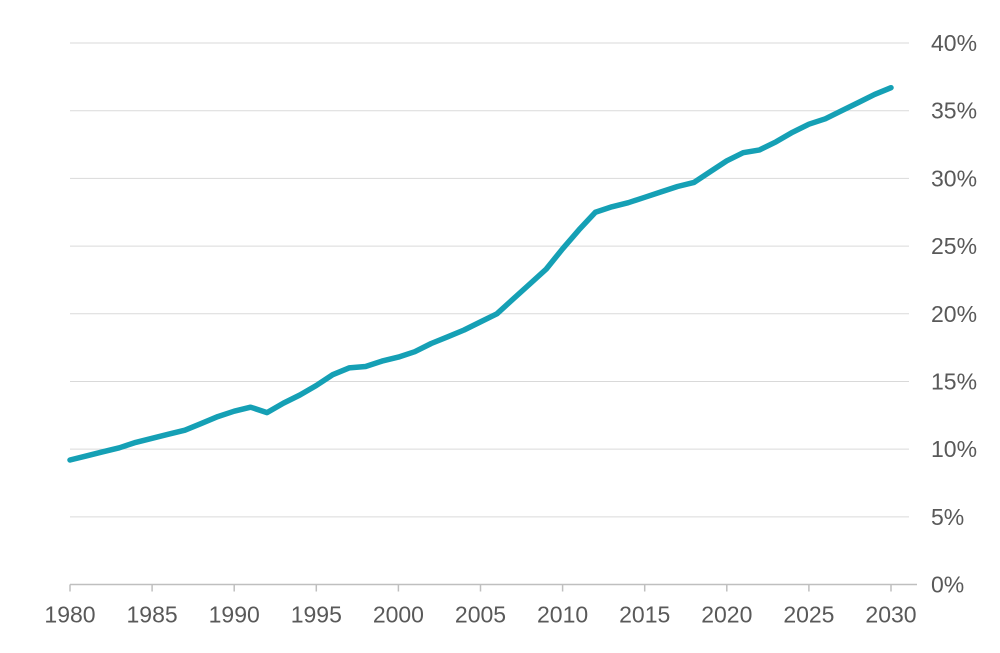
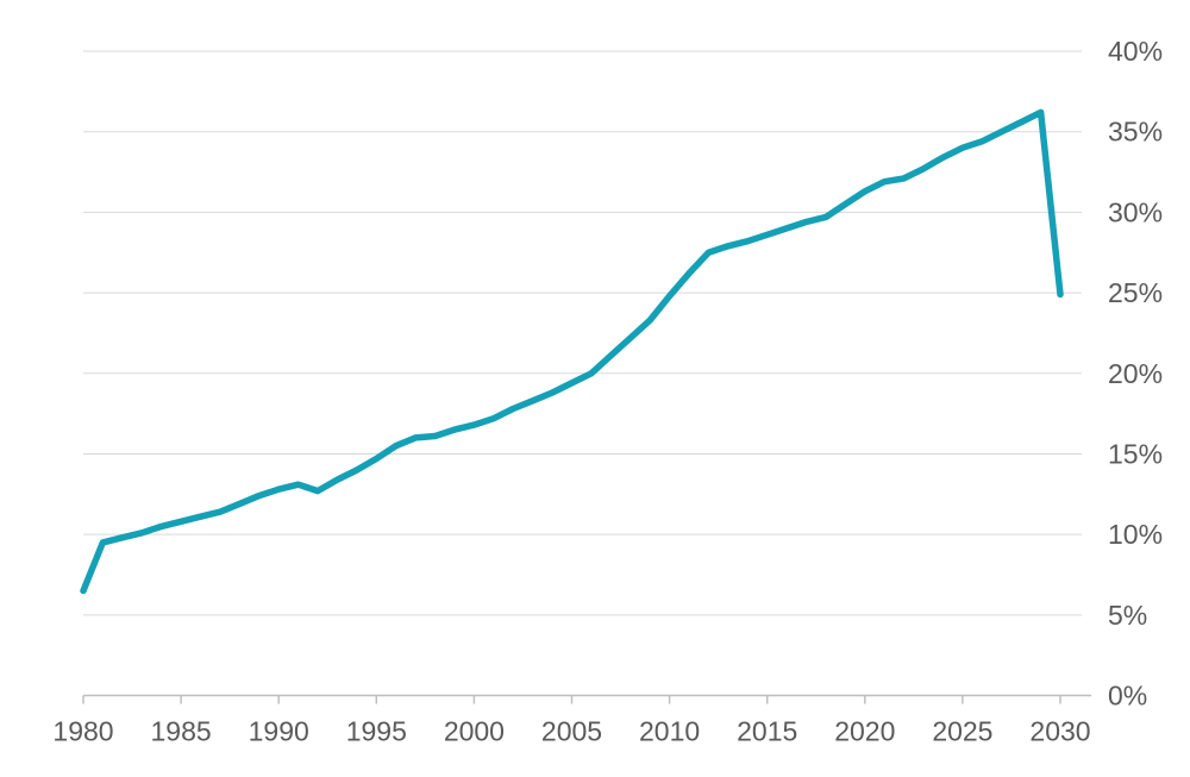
1980: 9.2% -> 6.5%
2030: 36.7% -> 24.9%
